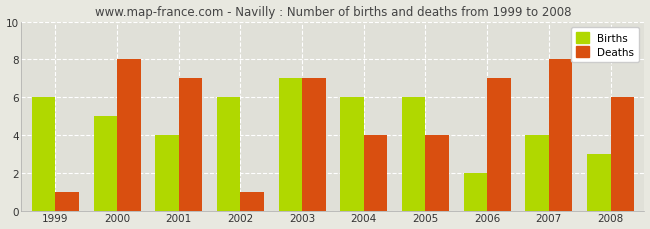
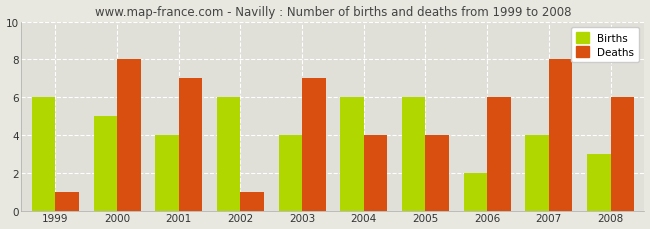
Births/2003: 7 -> 4
Deaths/2006: 7 -> 6
